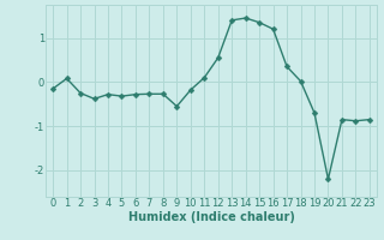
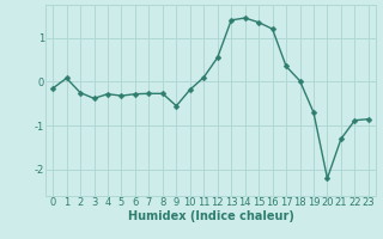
21: -0.85 -> -1.30
